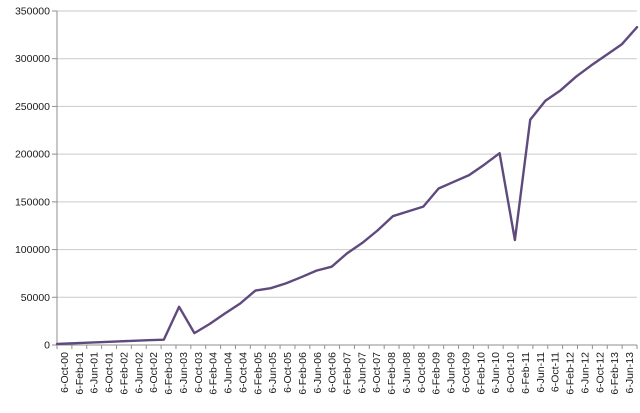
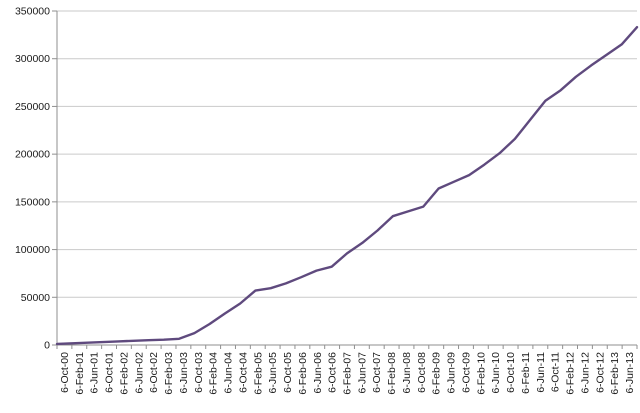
6-Jun-03: 40000 -> 10000
6-Oct-10: 110000 -> 220000
